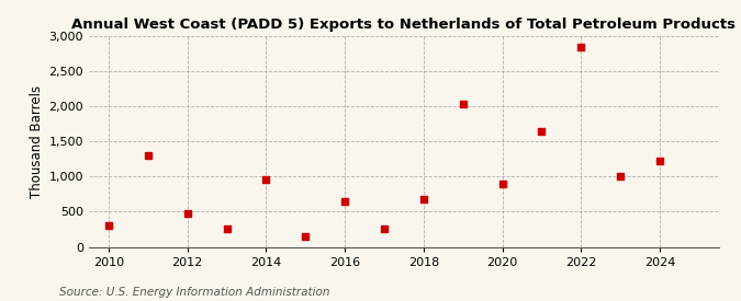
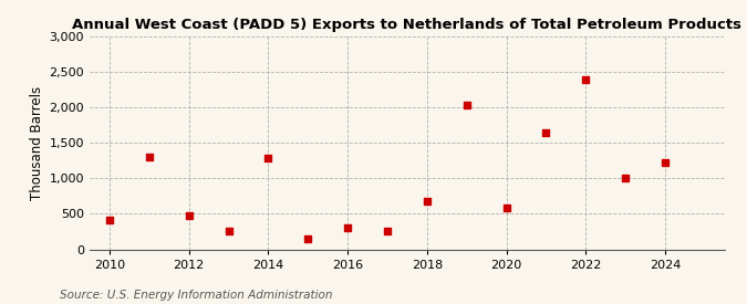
2010: 300 -> 420
2014: 960 -> 1,280
2016: 640 -> 300
2020: 900 -> 580
2022: 2,850 -> 2,400
